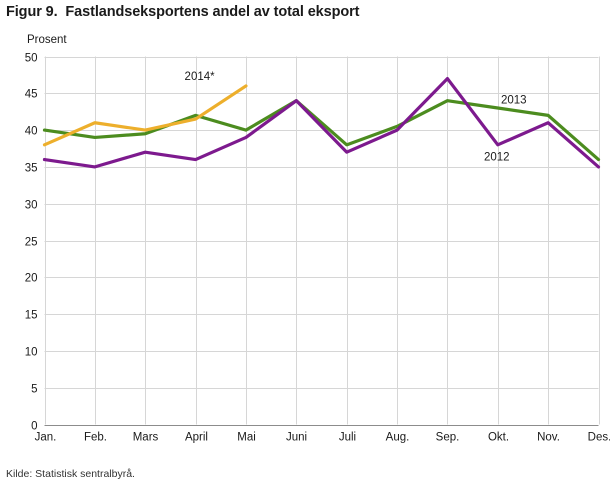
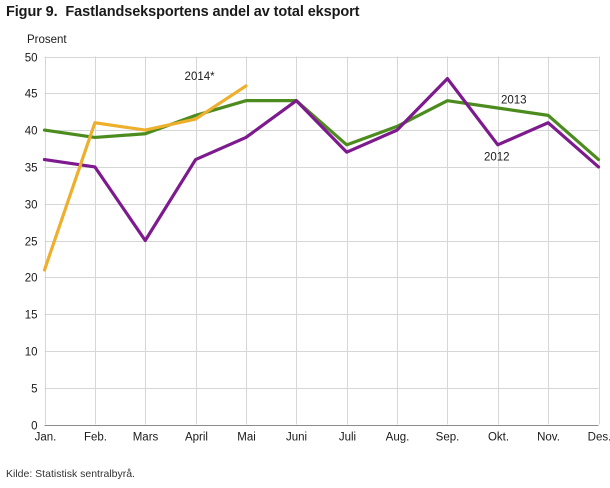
2014*/Jan.: 38 -> 21
2012/Mars: 37 -> 25
2013/Mai: 40 -> 44
